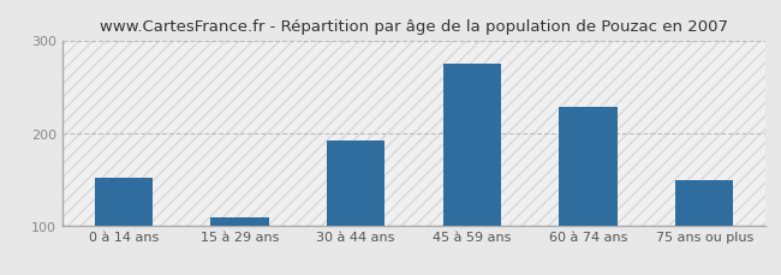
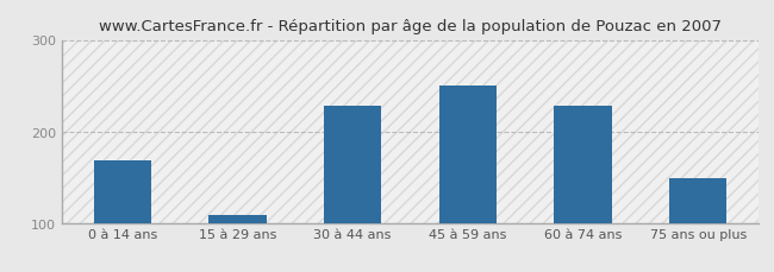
0 à 14 ans: 152 -> 168
30 à 44 ans: 191 -> 228
45 à 59 ans: 275 -> 250
